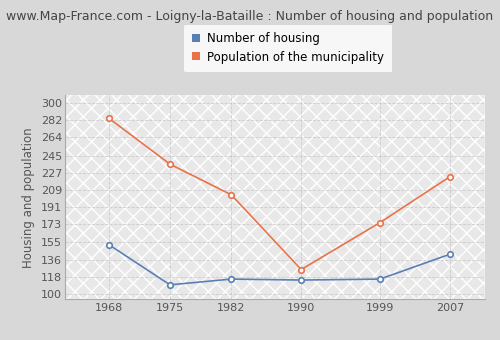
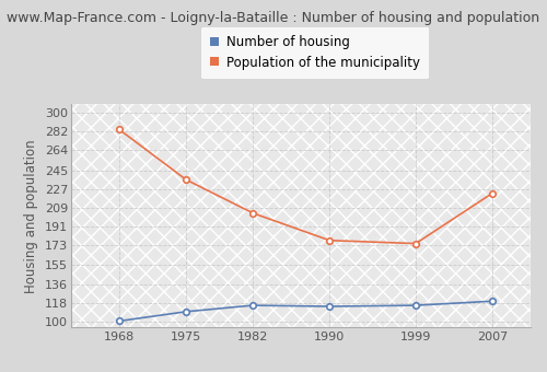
Number of housing/1968: 152 -> 101
Population of the municipality/1990: 126 -> 178
Number of housing/2007: 142 -> 120
